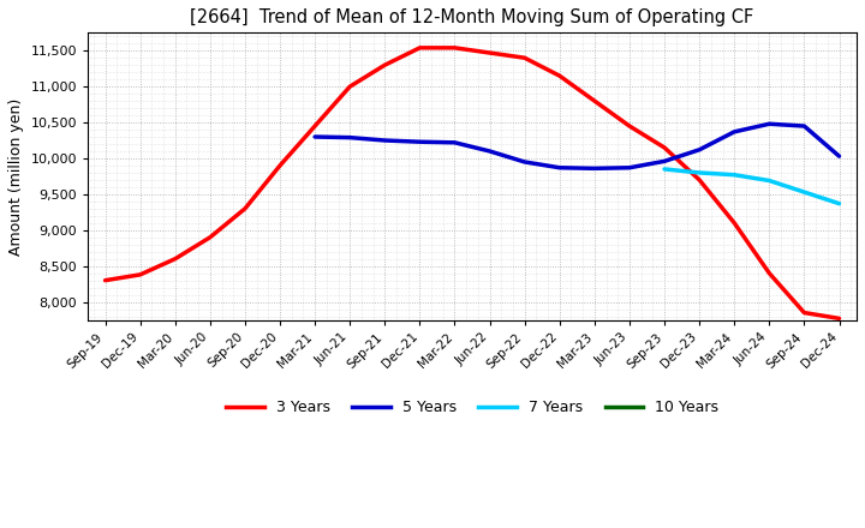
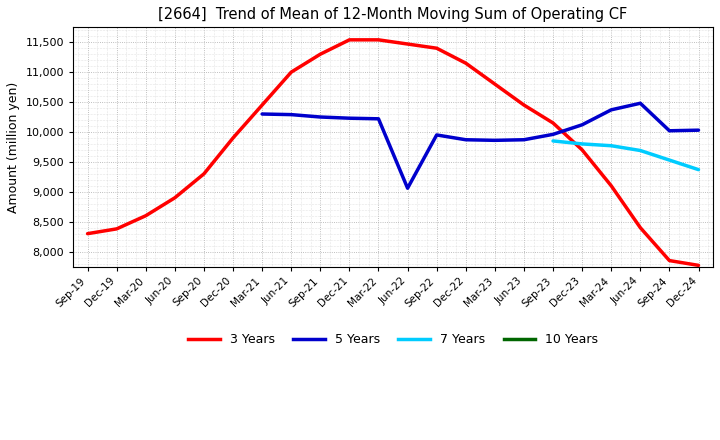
5 Years/Jun-22: 10,100 -> 9,060
5 Years/Sep-24: 10,450 -> 10,020
